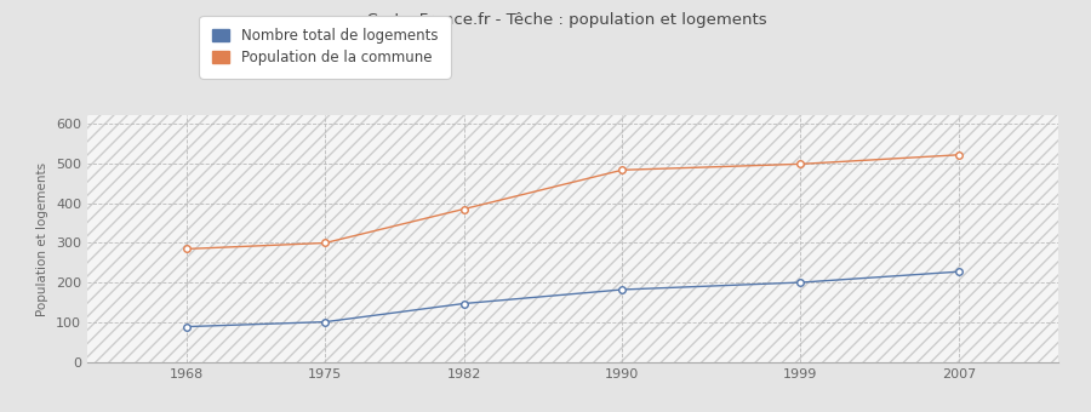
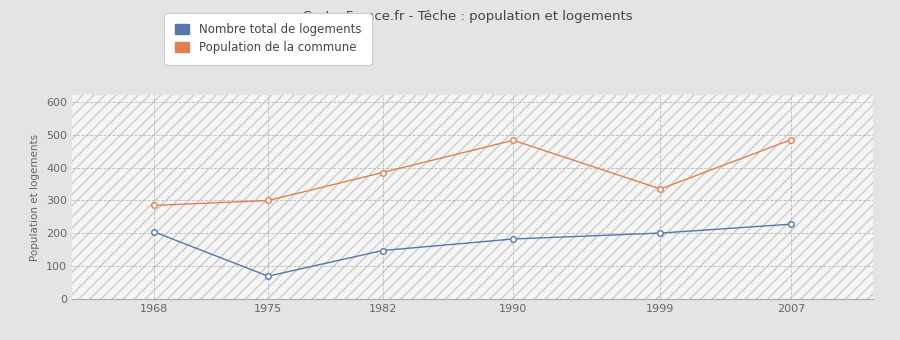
Nombre total de logements/1968: 90 -> 205
Nombre total de logements/1975: 102 -> 70
Population de la commune/1999: 498 -> 335
Population de la commune/2007: 521 -> 485
